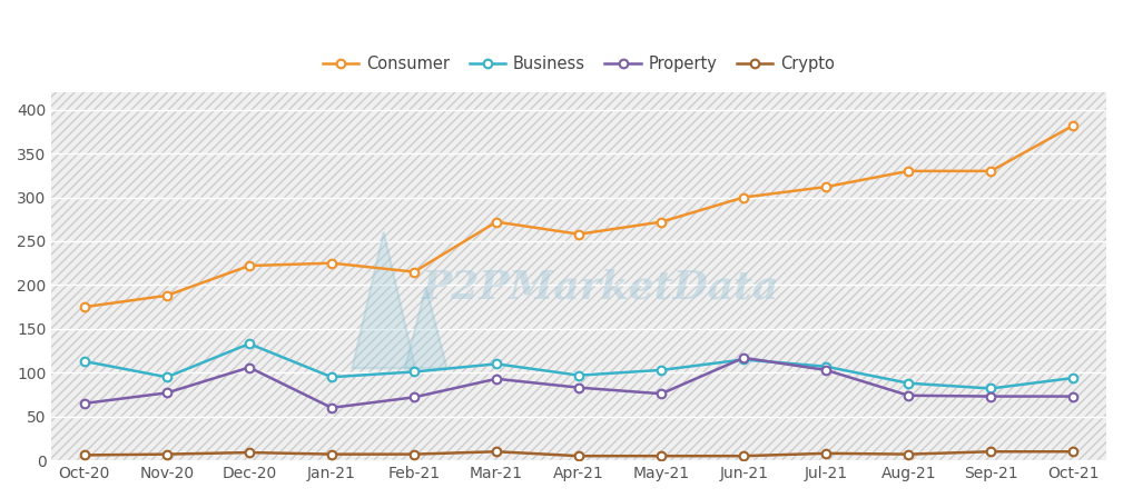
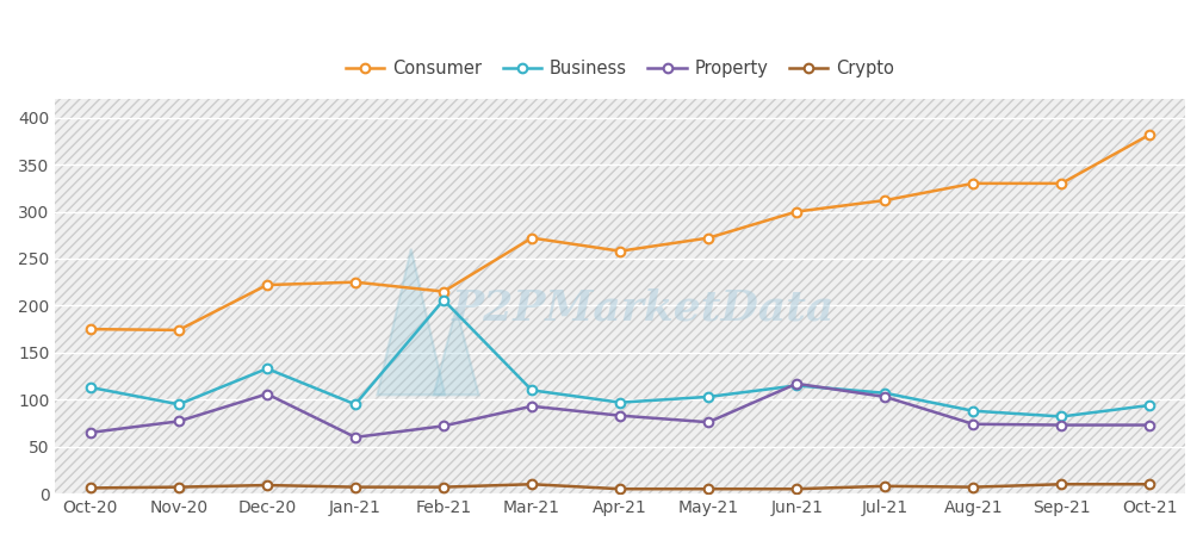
Consumer/Nov-20: 188 -> 174
Business/Feb-21: 101 -> 206
